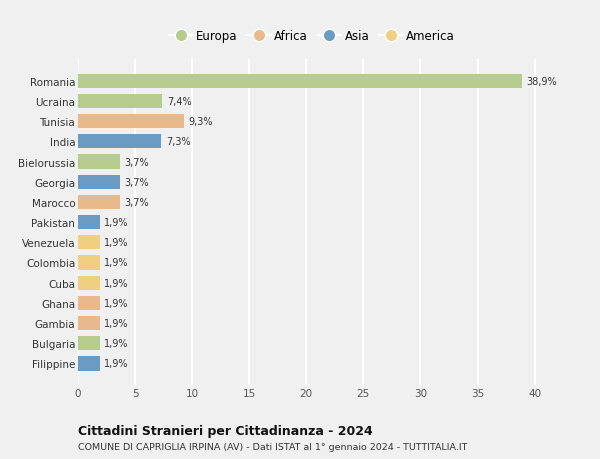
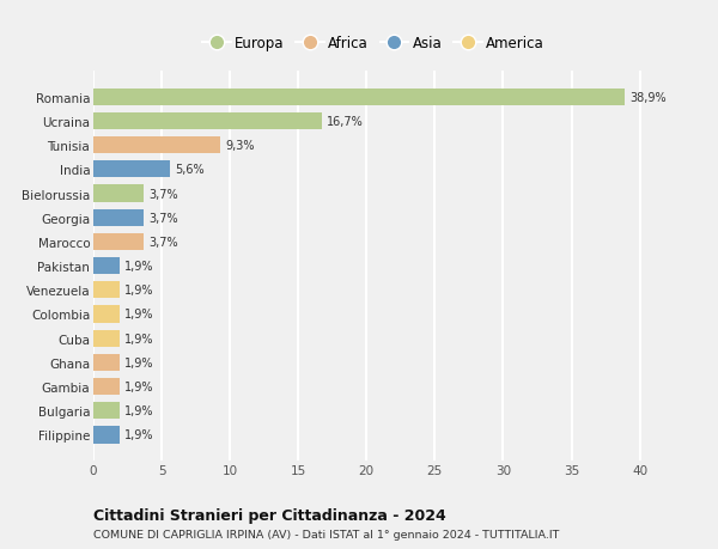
Ucraina: 7,4% -> 16,7%
India: 7,3% -> 5,6%
